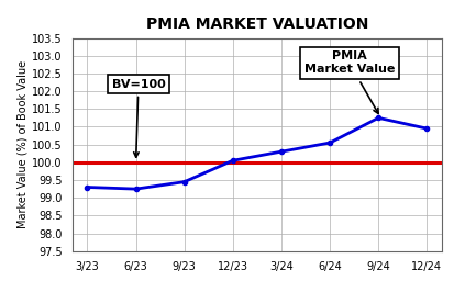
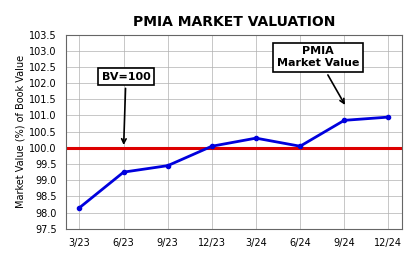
3/23: 99.30 -> 98.15
6/24: 100.55 -> 100.05
9/24: 101.25 -> 100.85
